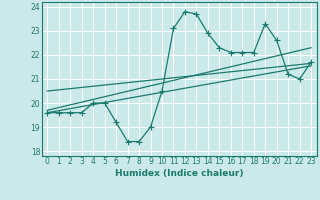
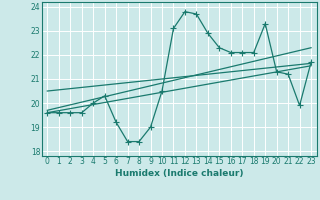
5: 20.0 -> 20.3
20: 22.6 -> 21.3
22: 21.0 -> 19.9
